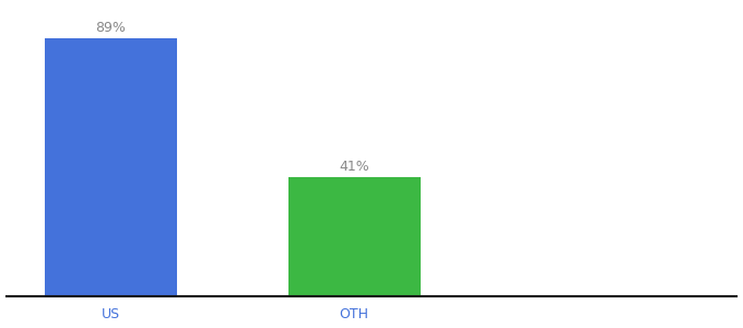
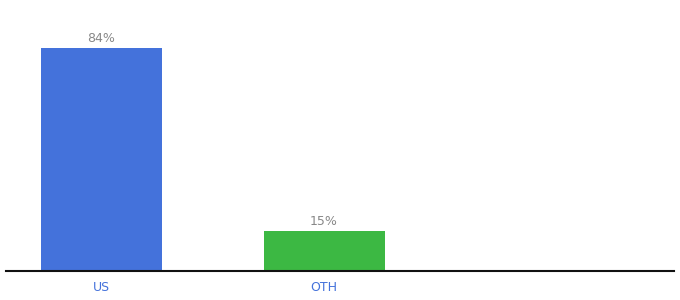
US: 89% -> 84%
OTH: 41% -> 15%
